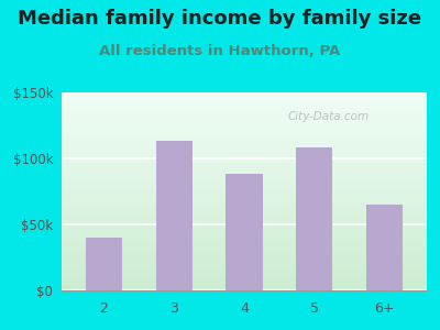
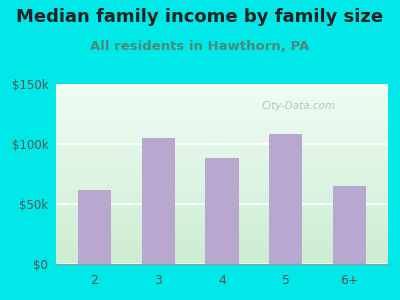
2: $40k -> $62k
3: $113k -> $105k
